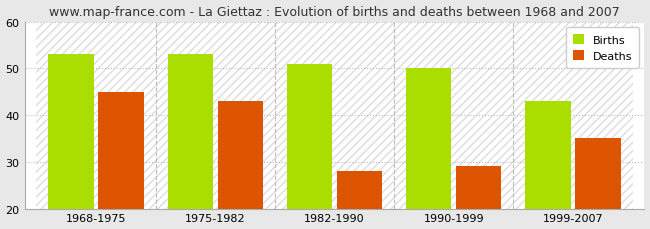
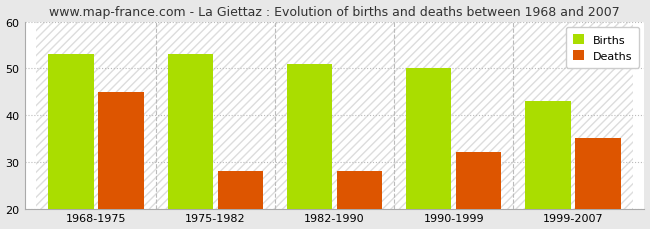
Deaths/1975-1982: 43 -> 28
Deaths/1990-1999: 29 -> 32
